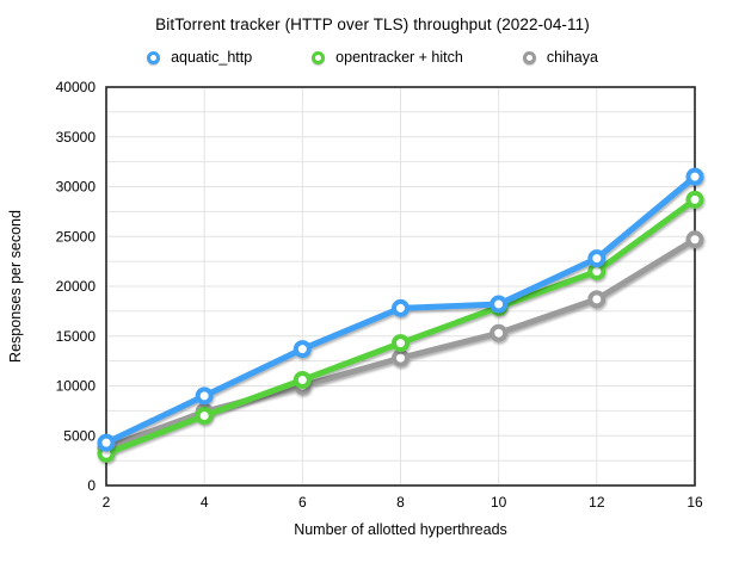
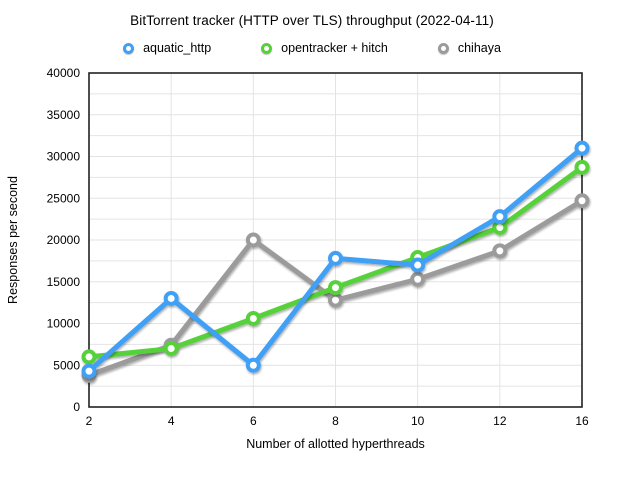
opentracker + hitch/2: 3000 -> 6000
aquatic_http/4: 9000 -> 13000
aquatic_http/6: 14000 -> 5000
chihaya/6: 10000 -> 20000
aquatic_http/10: 18000 -> 17000
